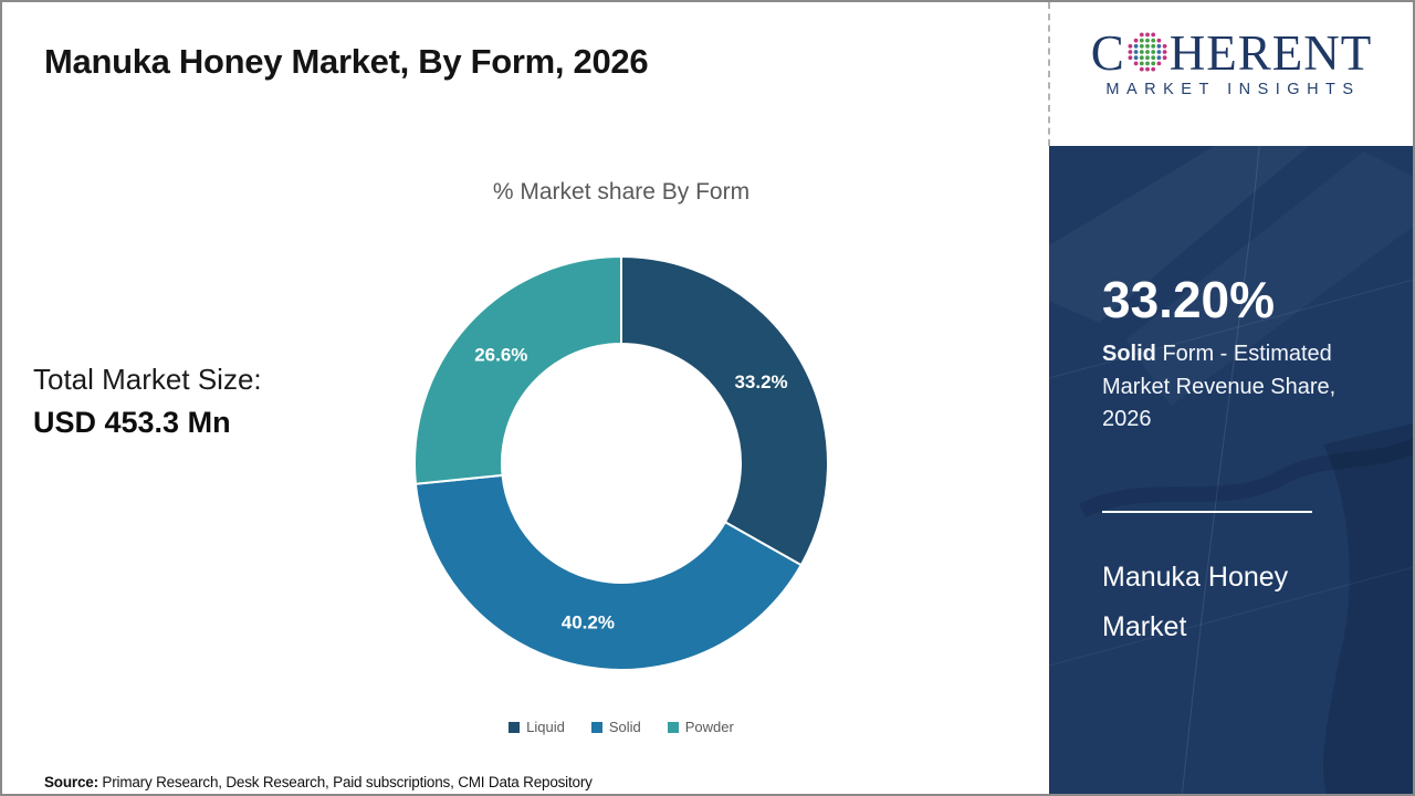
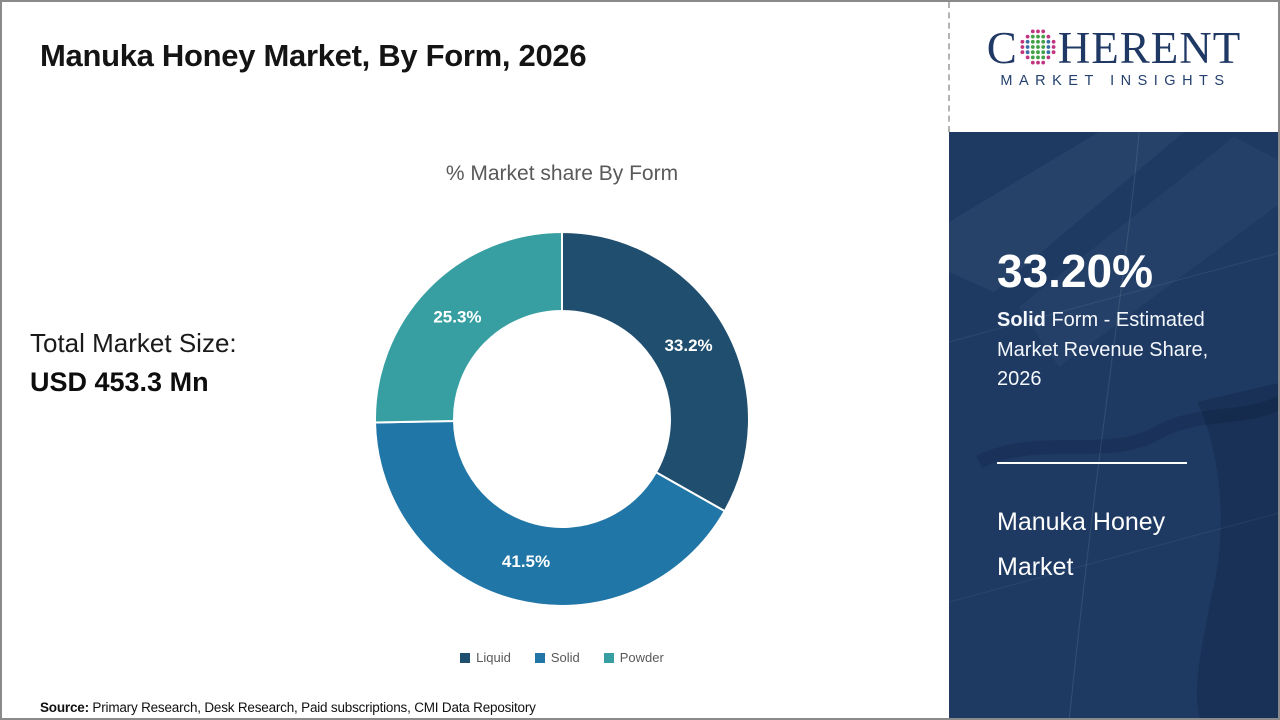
Solid: 40.2% -> 41.5%
Powder: 26.6% -> 25.3%
